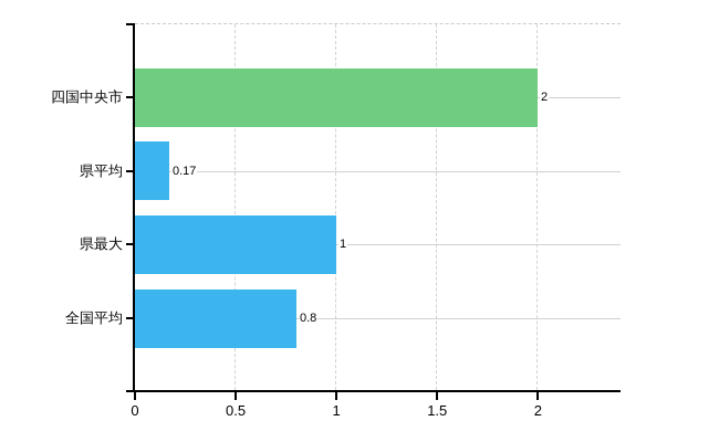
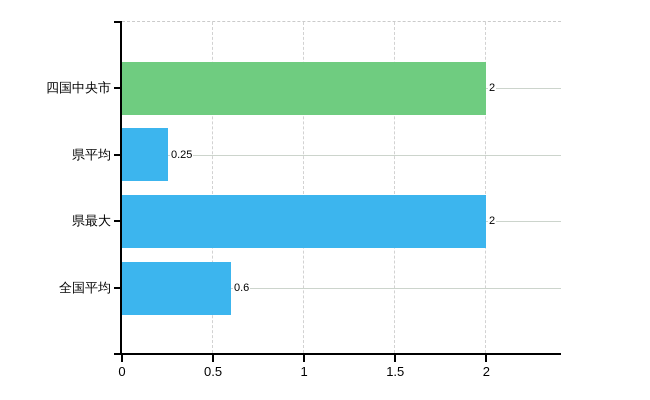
県平均: 0.17 -> 0.25
県最大: 1 -> 2
全国平均: 0.8 -> 0.6
